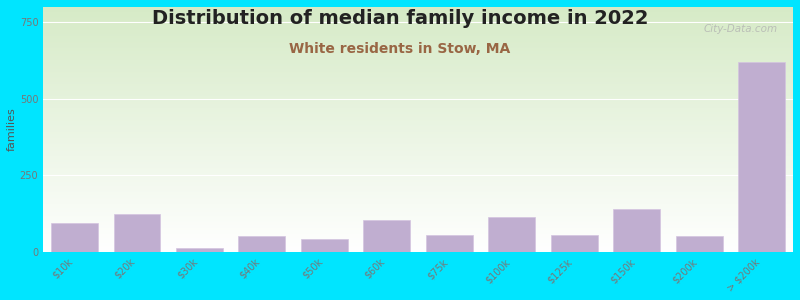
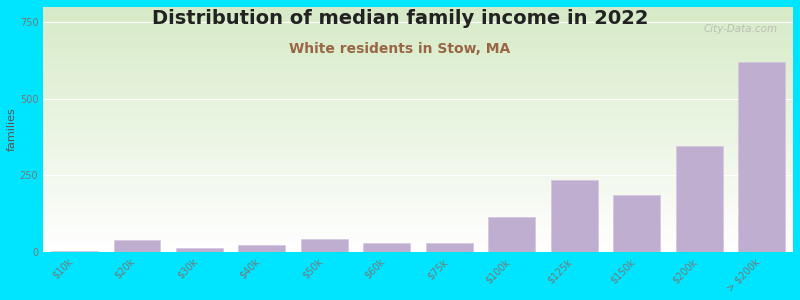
$10k: 95 -> 3
$20k: 125 -> 40
$40k: 50 -> 22
$60k: 105 -> 28
$75k: 55 -> 28
$125k: 55 -> 235
$150k: 140 -> 185
$200k: 50 -> 345
